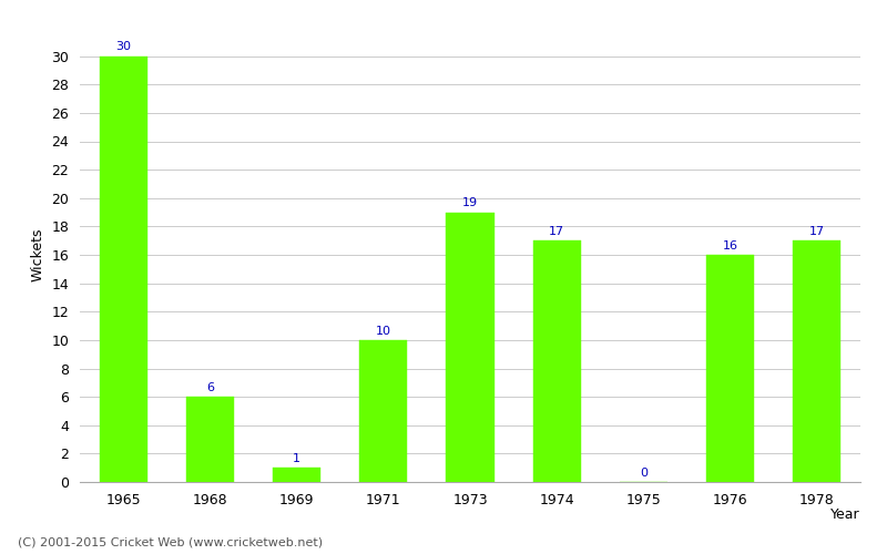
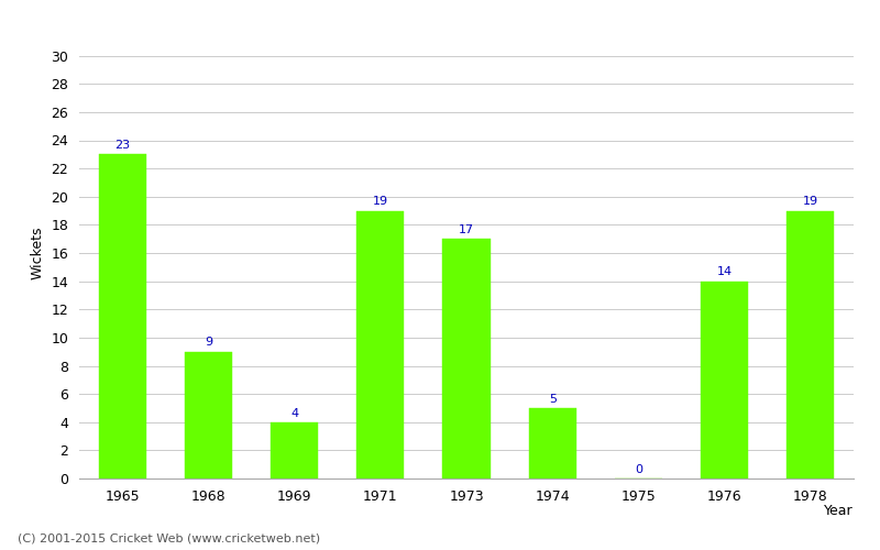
1965: 30 -> 23
1968: 6 -> 9
1969: 1 -> 4
1971: 10 -> 19
1973: 19 -> 17
1974: 17 -> 5
1976: 16 -> 14
1978: 17 -> 19
